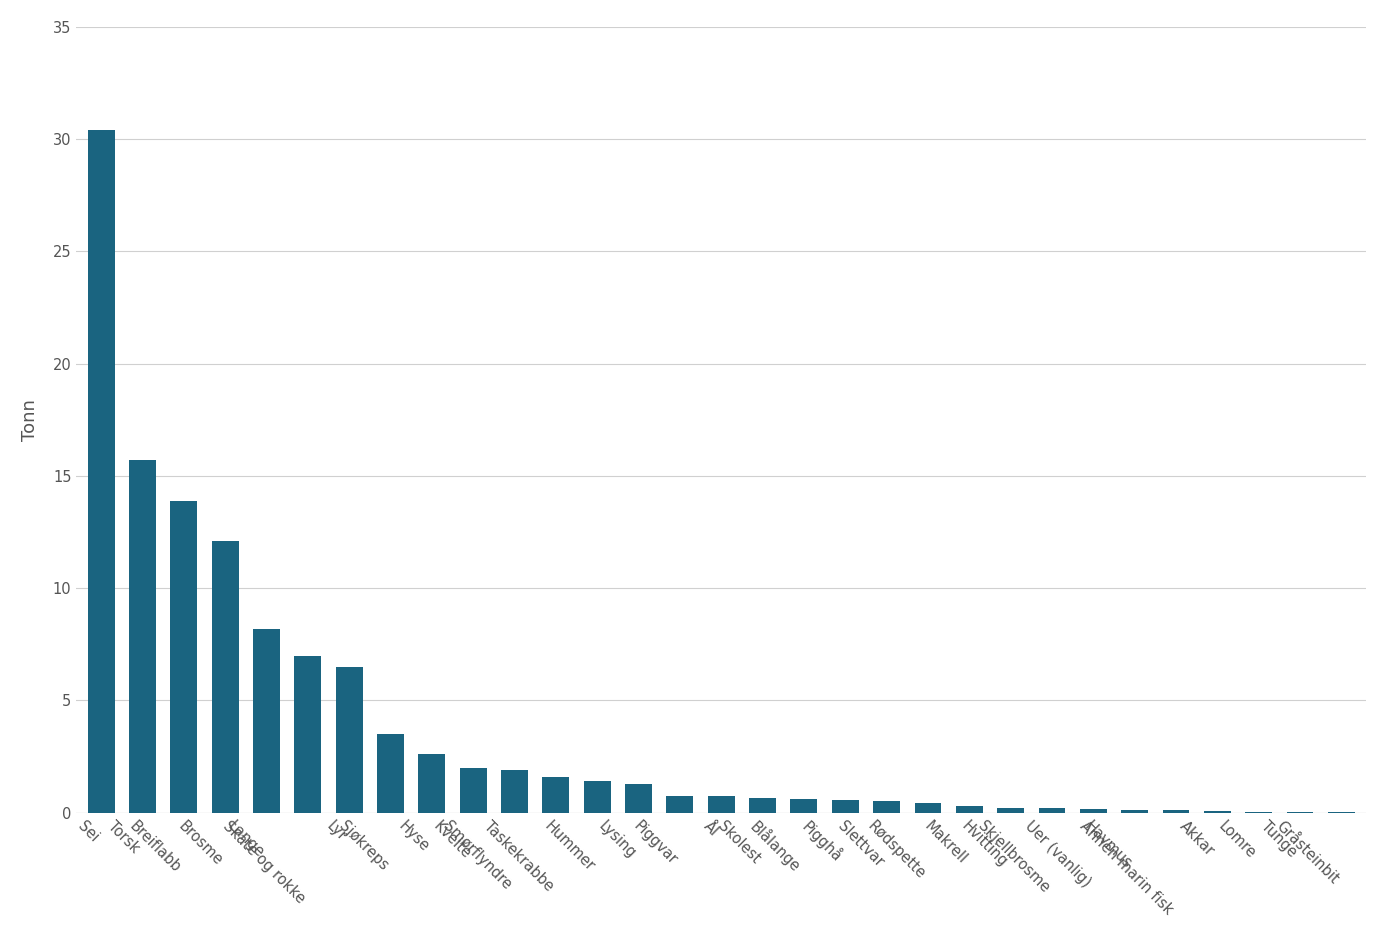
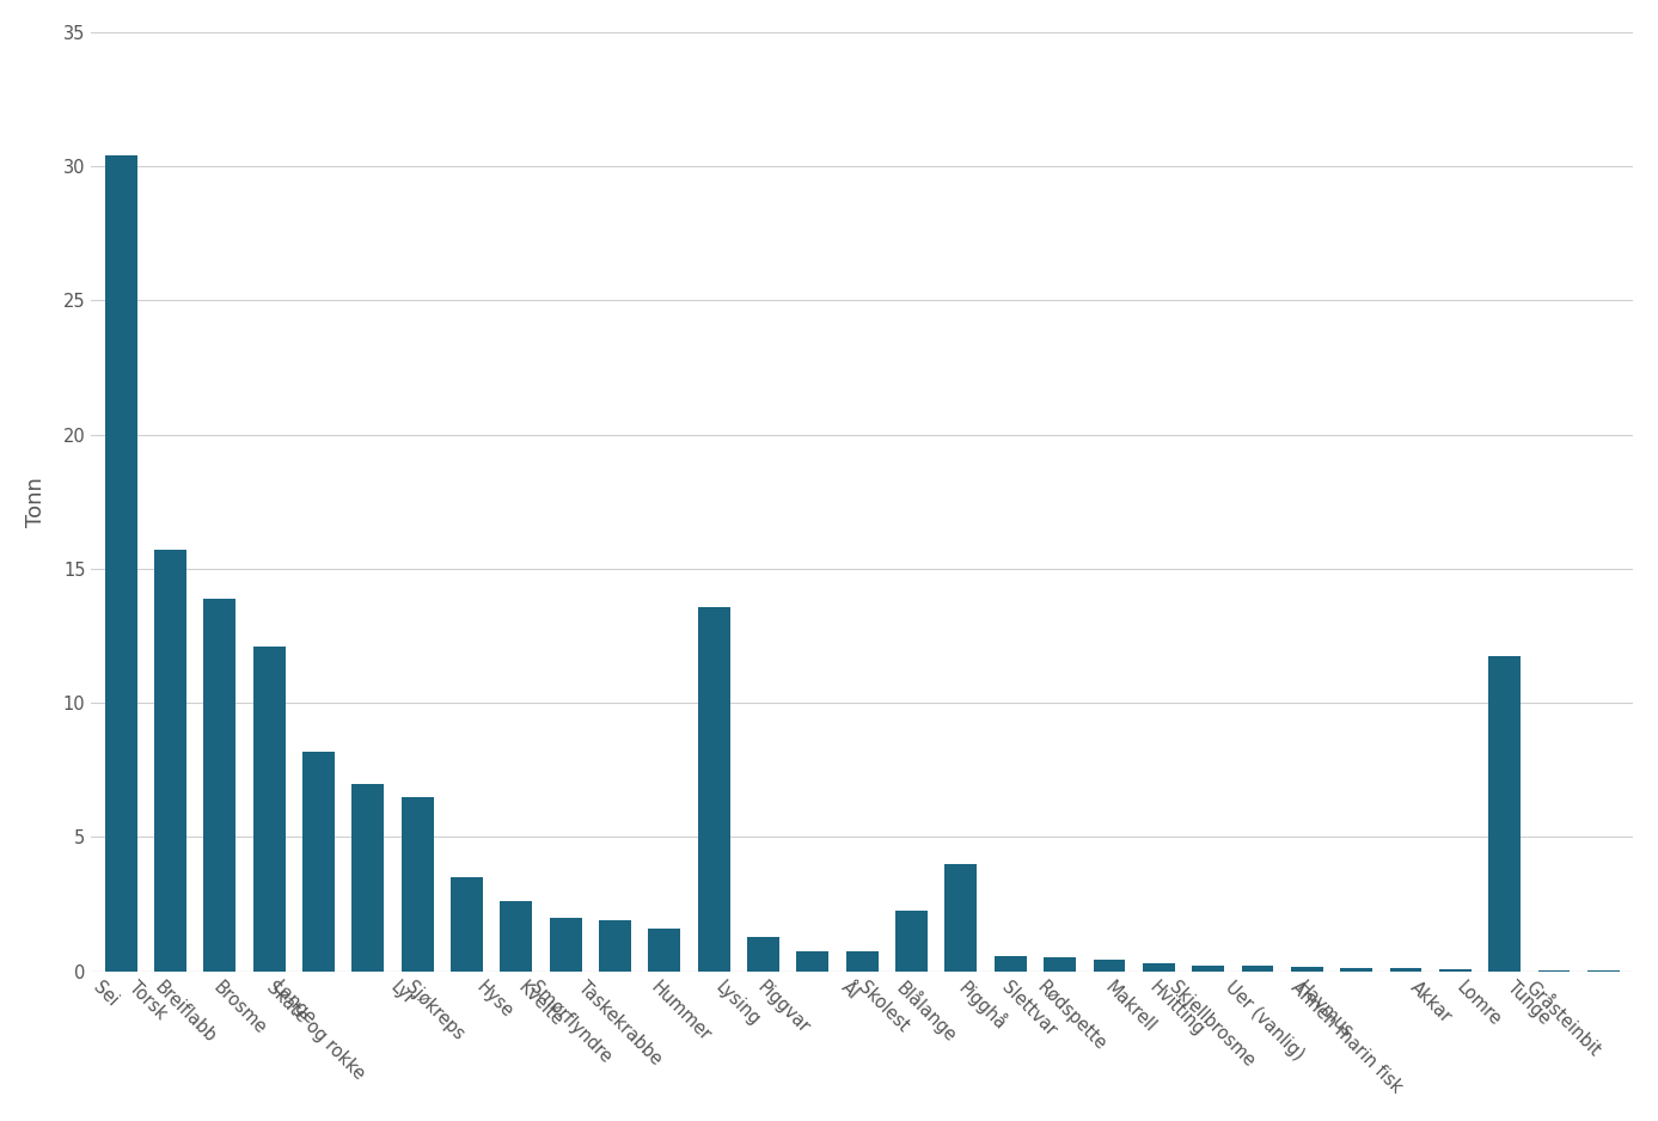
Hummer: 1.40 -> 13.55
Skolest: 0.65 -> 2.25
Blålange: 0.60 -> 4.00
Lomre: 0.05 -> 11.75
